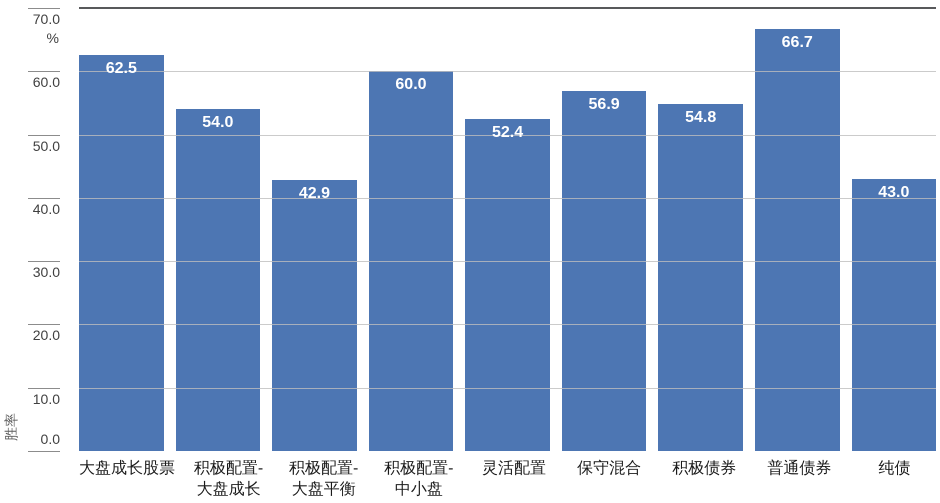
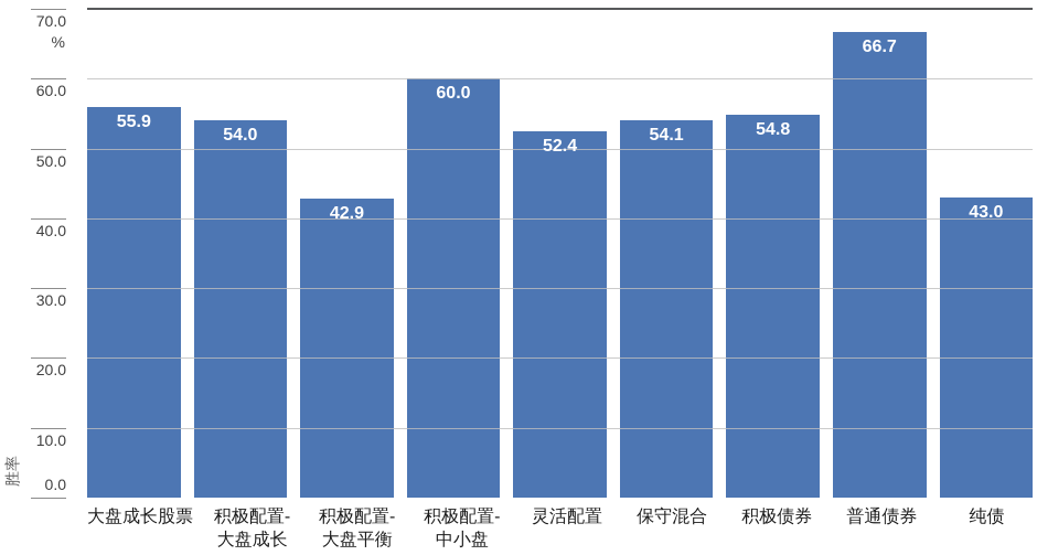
大盘成长股票: 62.5 -> 55.9
保守混合: 56.9 -> 54.1
